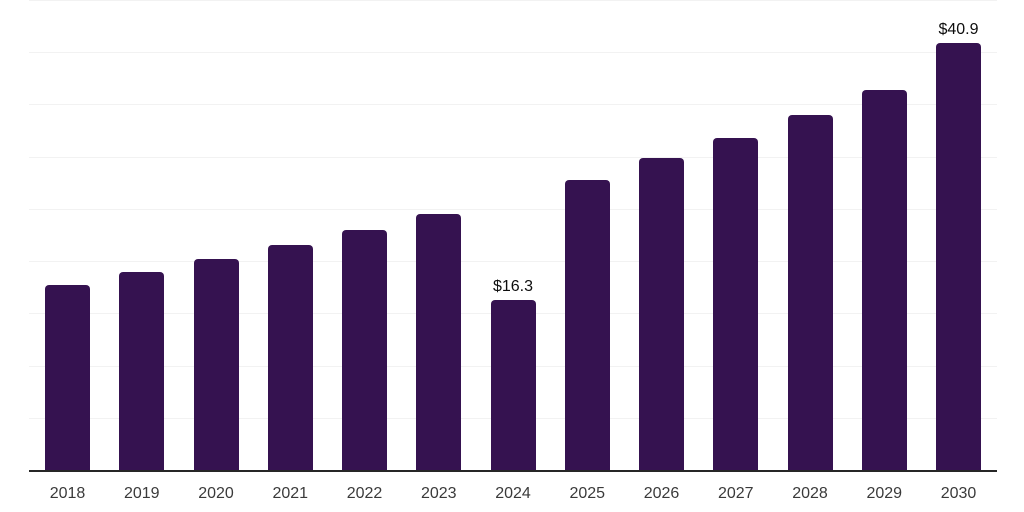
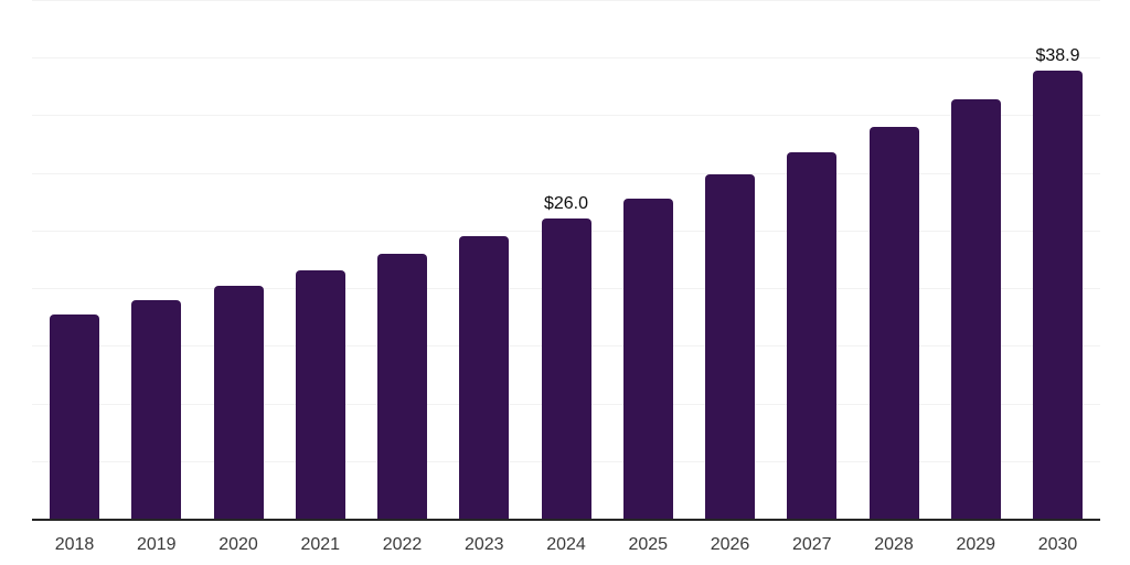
2024: $16.3 -> $26.0
2030: $40.9 -> $38.9
